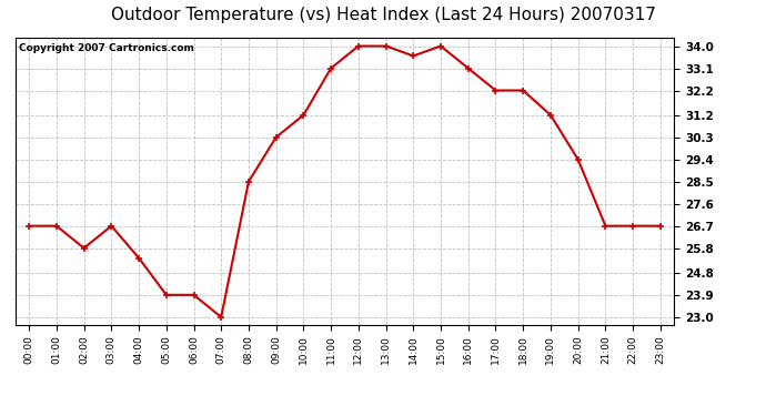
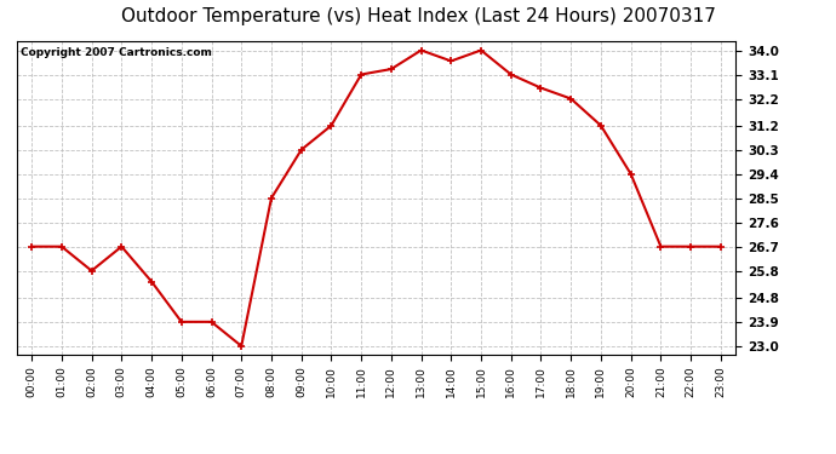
12:00: 34.0 -> 33.3
17:00: 32.2 -> 32.6
